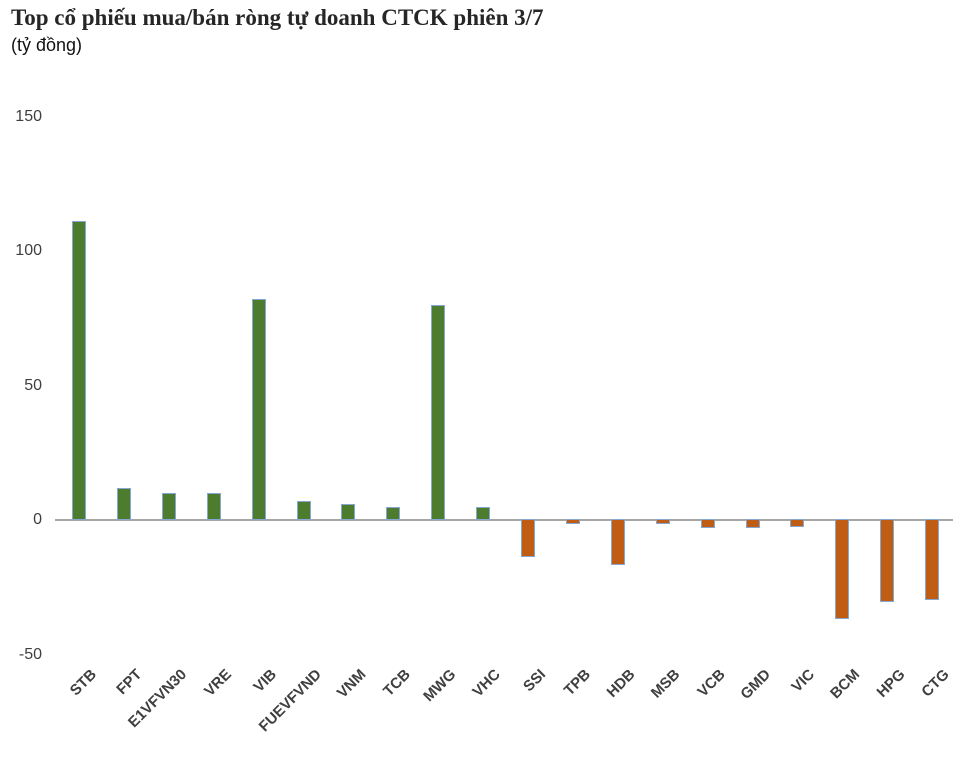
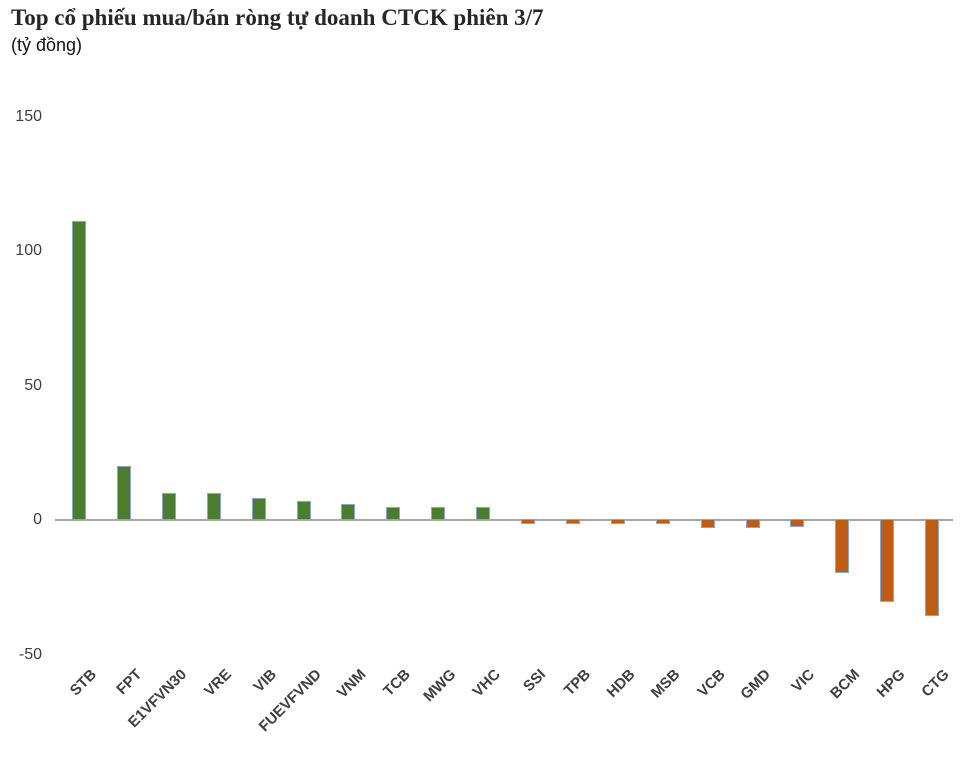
FPT: 12 -> 20
VIB: 82 -> 8
MWG: 80 -> 5
SSI: -14 -> -2
HDB: -17 -> -2
BCM: -37 -> -20
CTG: -30 -> -36
